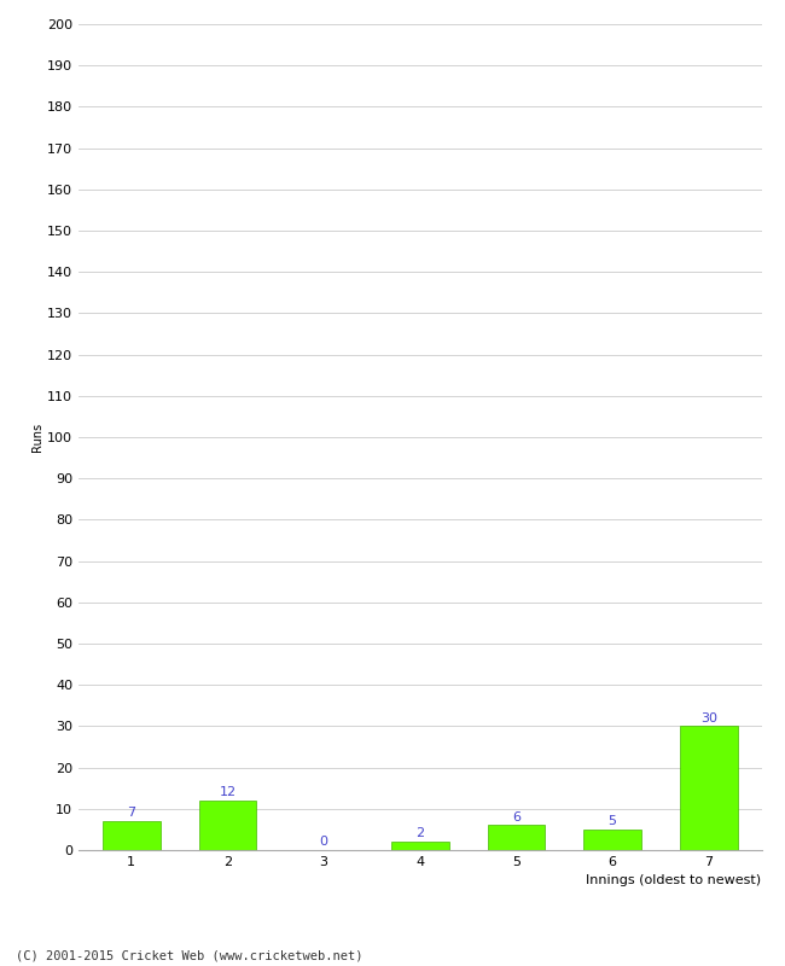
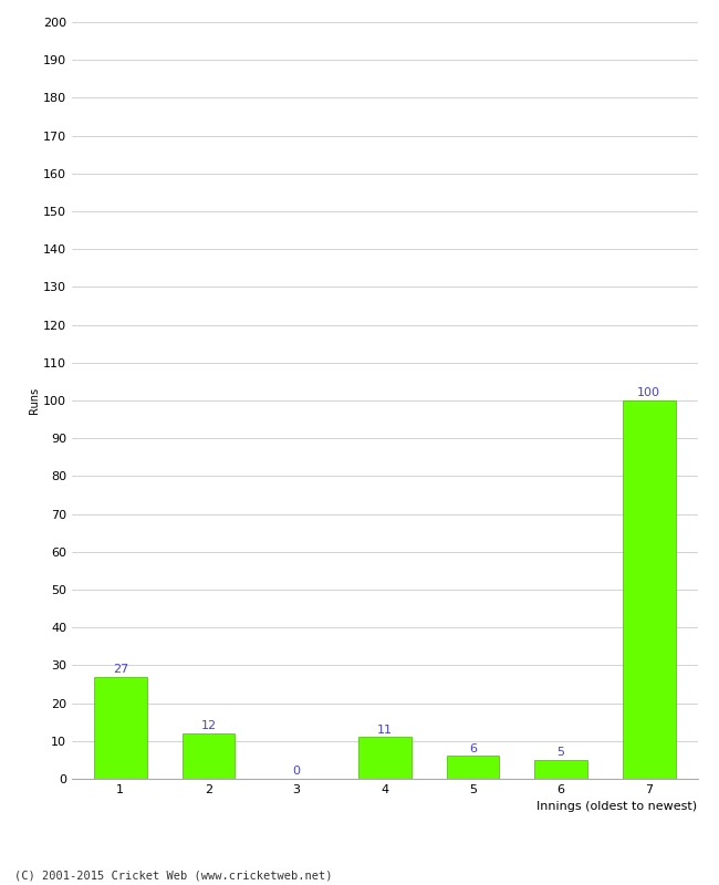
1: 7 -> 27
4: 2 -> 11
7: 30 -> 100
